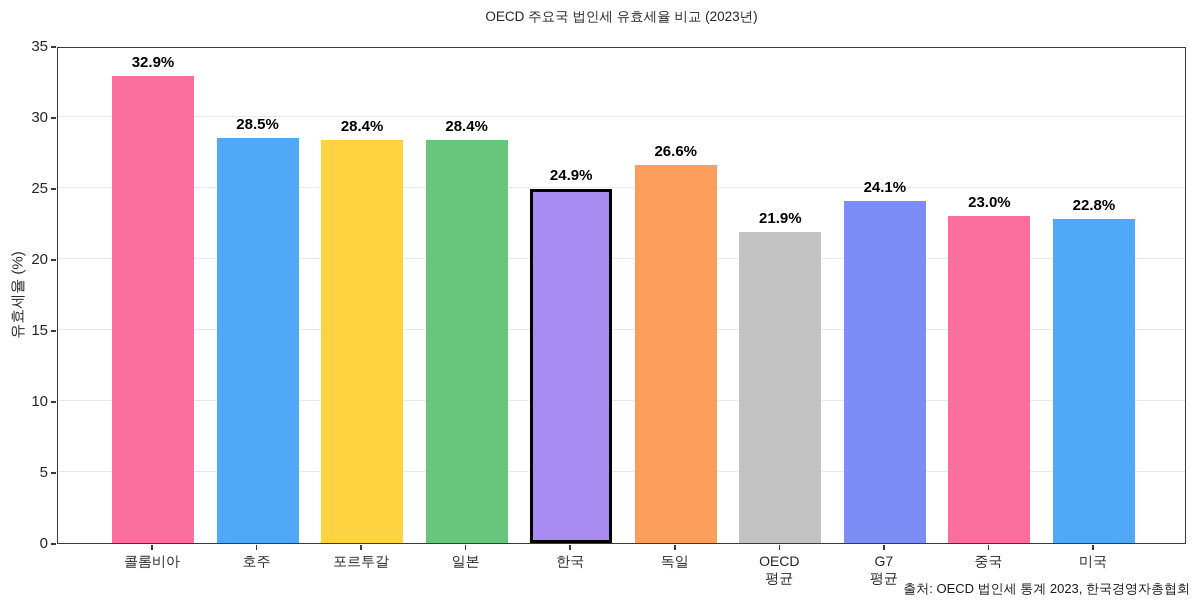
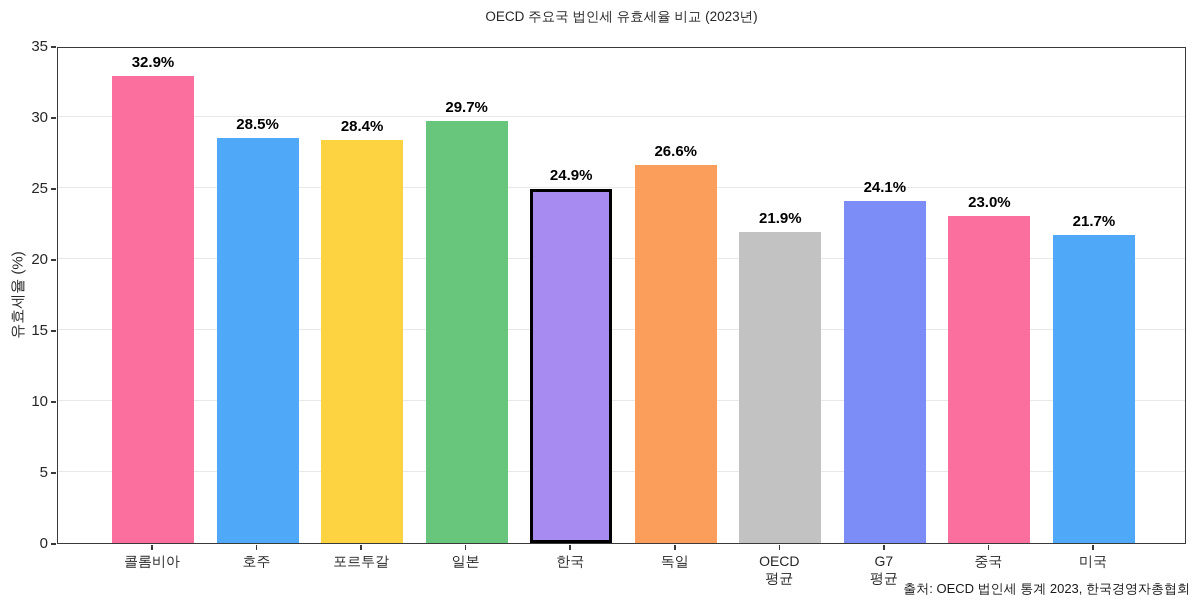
일본: 28.4% -> 29.7%
미국: 22.8% -> 21.7%
